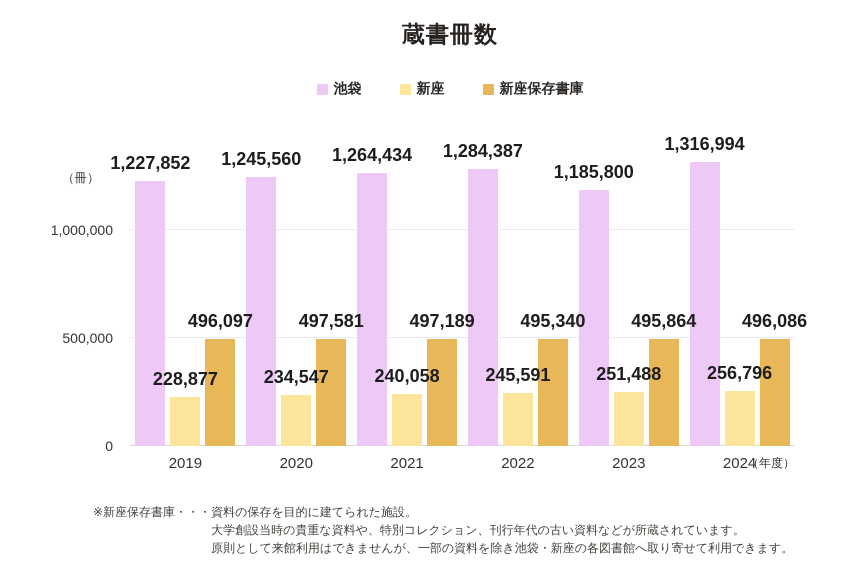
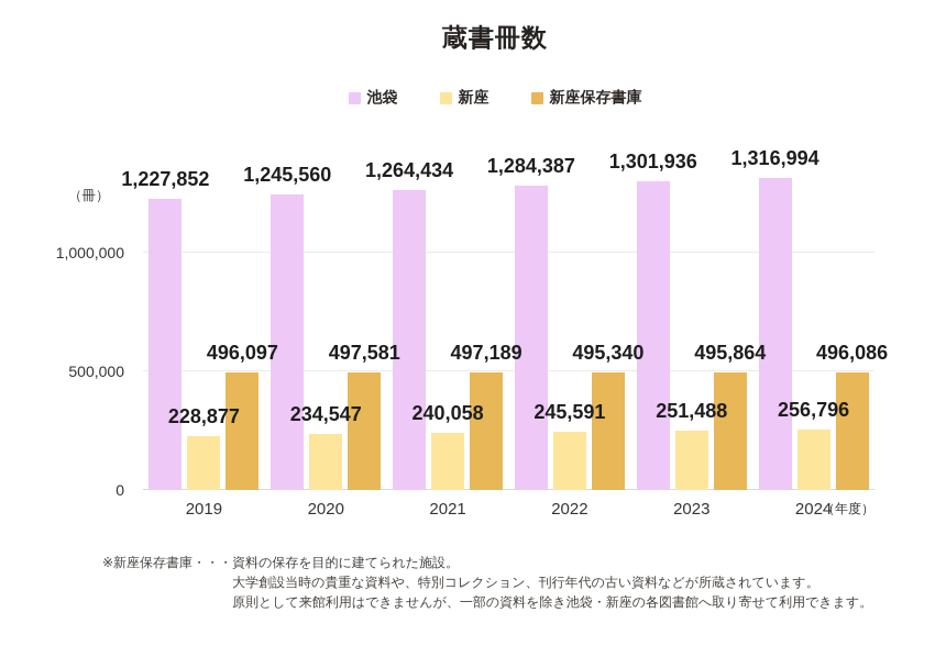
池袋/2023: 1,185,800 -> 1,301,936
